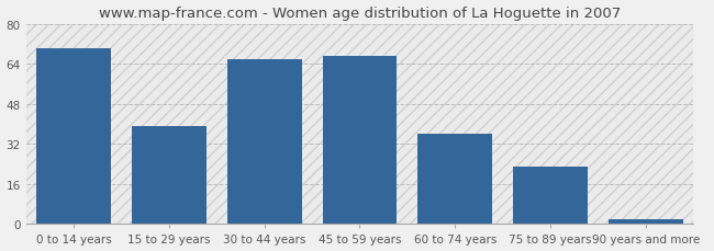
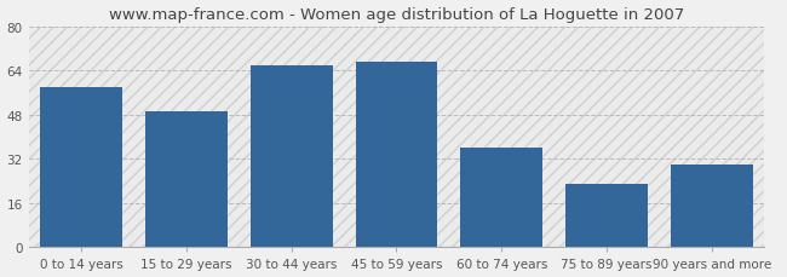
0 to 14 years: 70 -> 58
15 to 29 years: 39 -> 49
90 years and more: 2 -> 30
